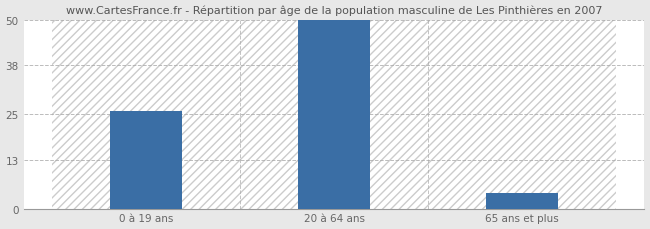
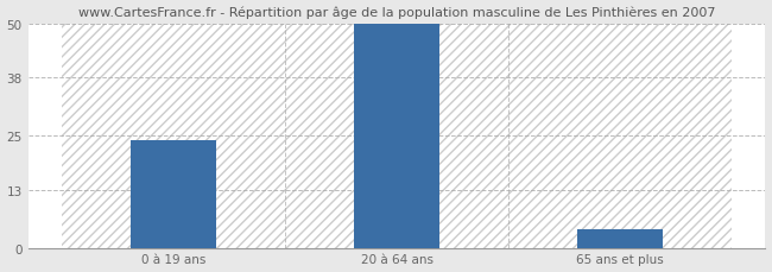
0 à 19 ans: 26 -> 24
